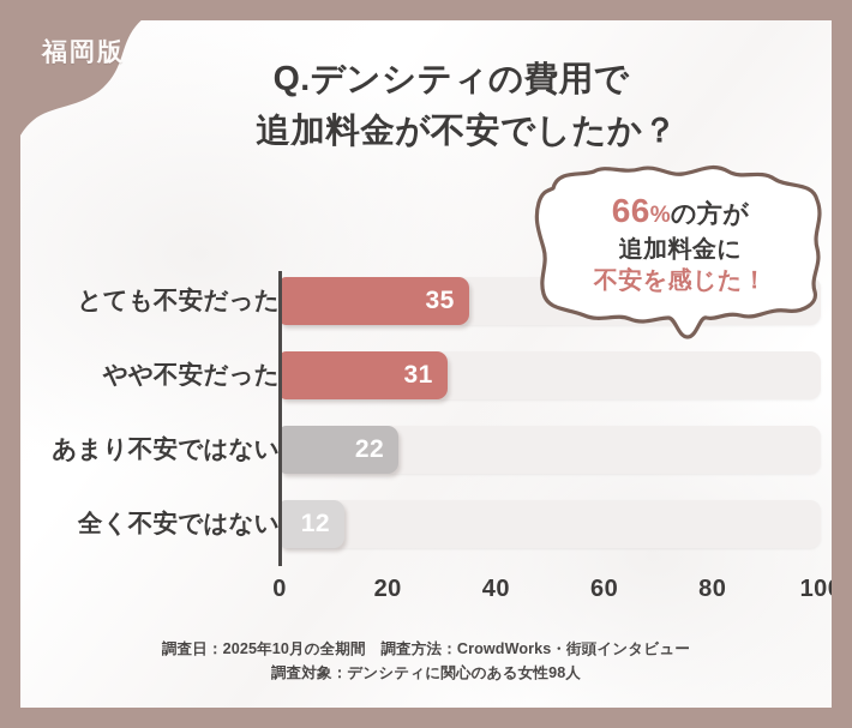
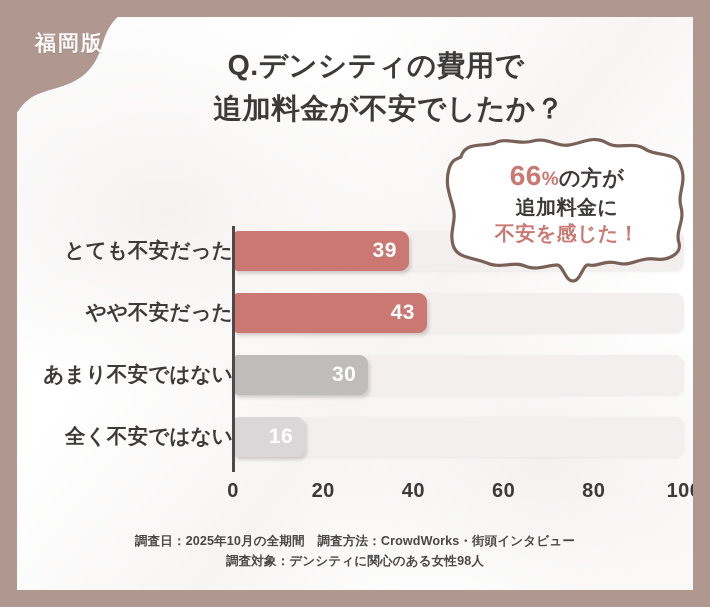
とても不安だった: 35 -> 39
やや不安だった: 31 -> 43
あまり不安ではない: 22 -> 30
全く不安ではない: 12 -> 16
